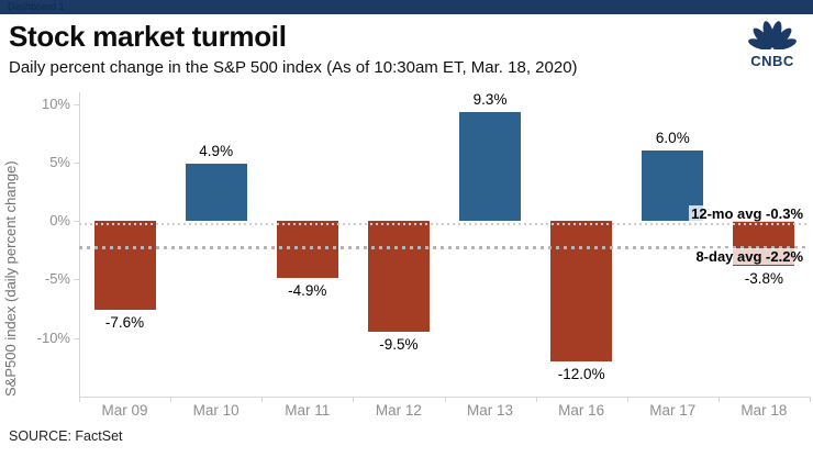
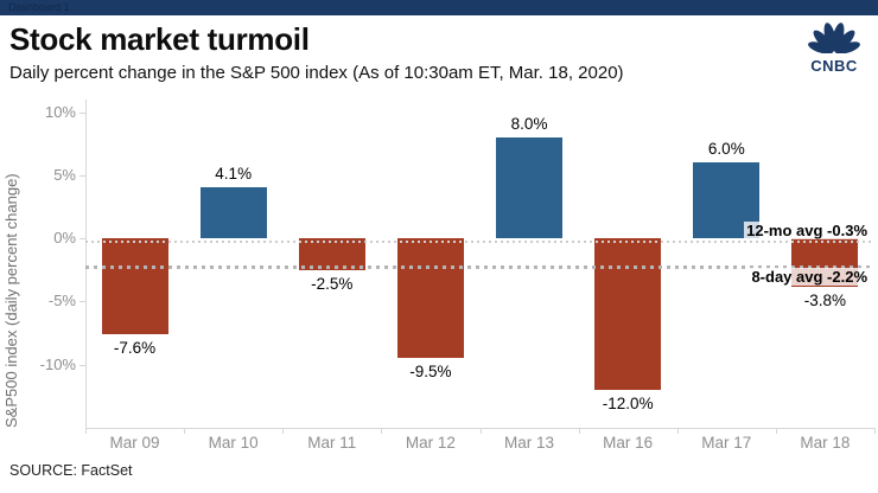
Mar 10: 4.9% -> 4.1%
Mar 11: -4.9% -> -2.5%
Mar 13: 9.3% -> 8.0%
